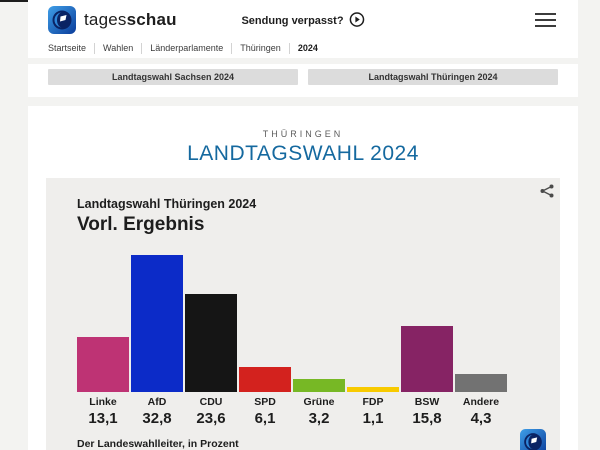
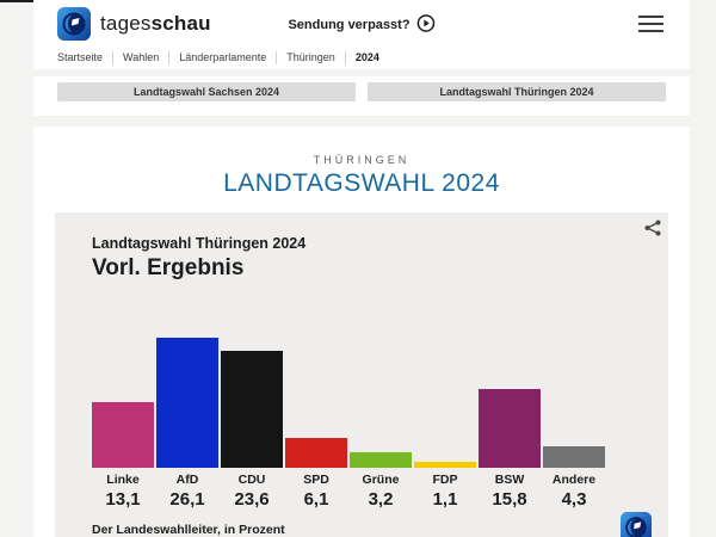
AfD: 32,8 -> 26,1
